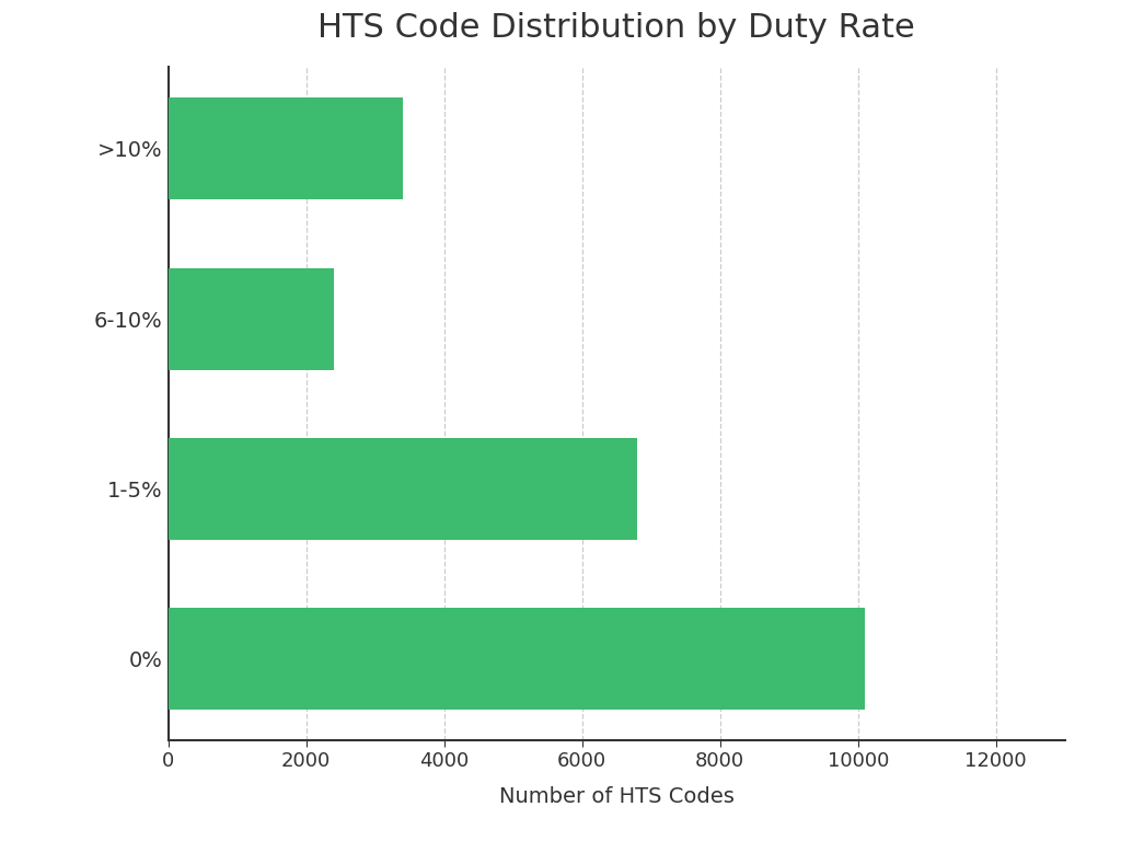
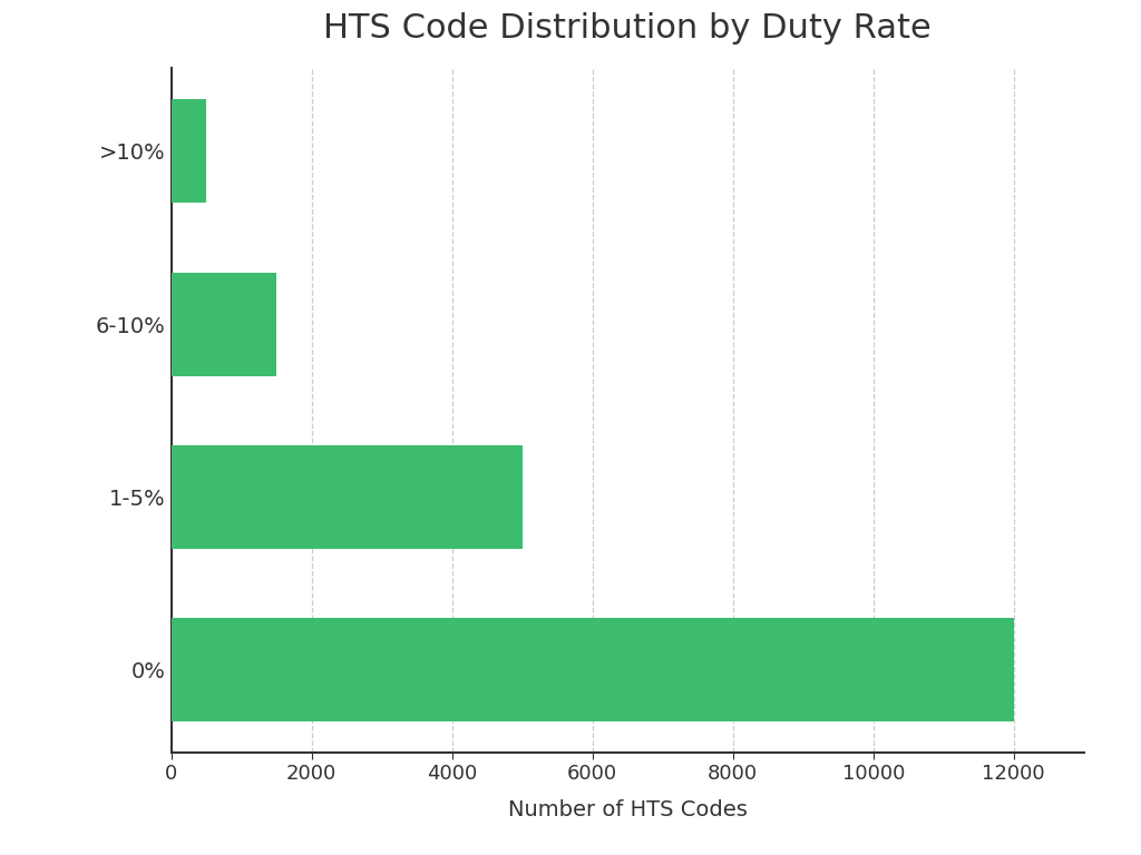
>10%: 3400 -> 500
6-10%: 2400 -> 1500
1-5%: 6800 -> 5000
0%: 10100 -> 12000
